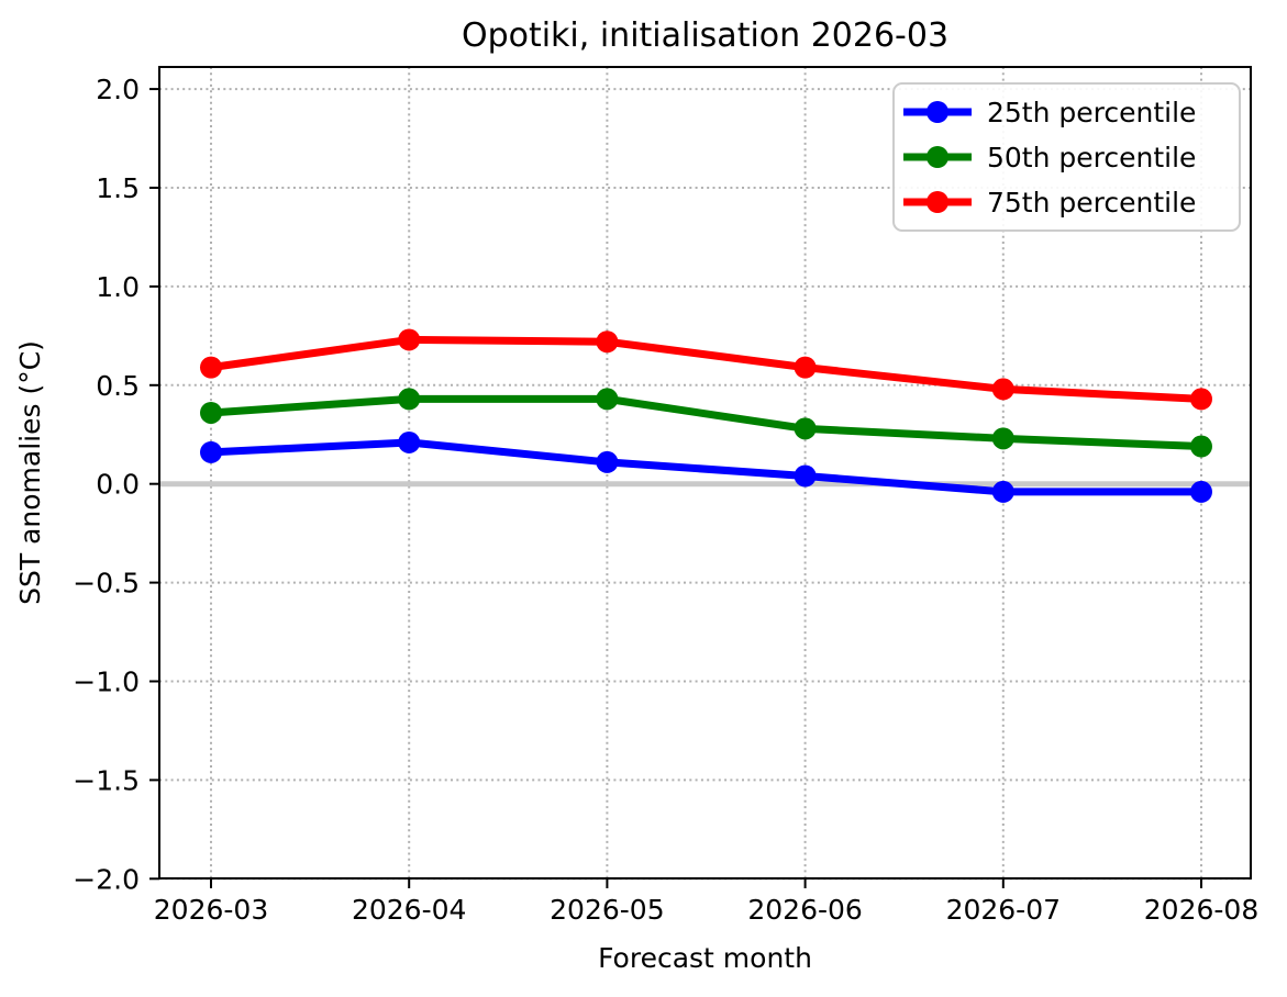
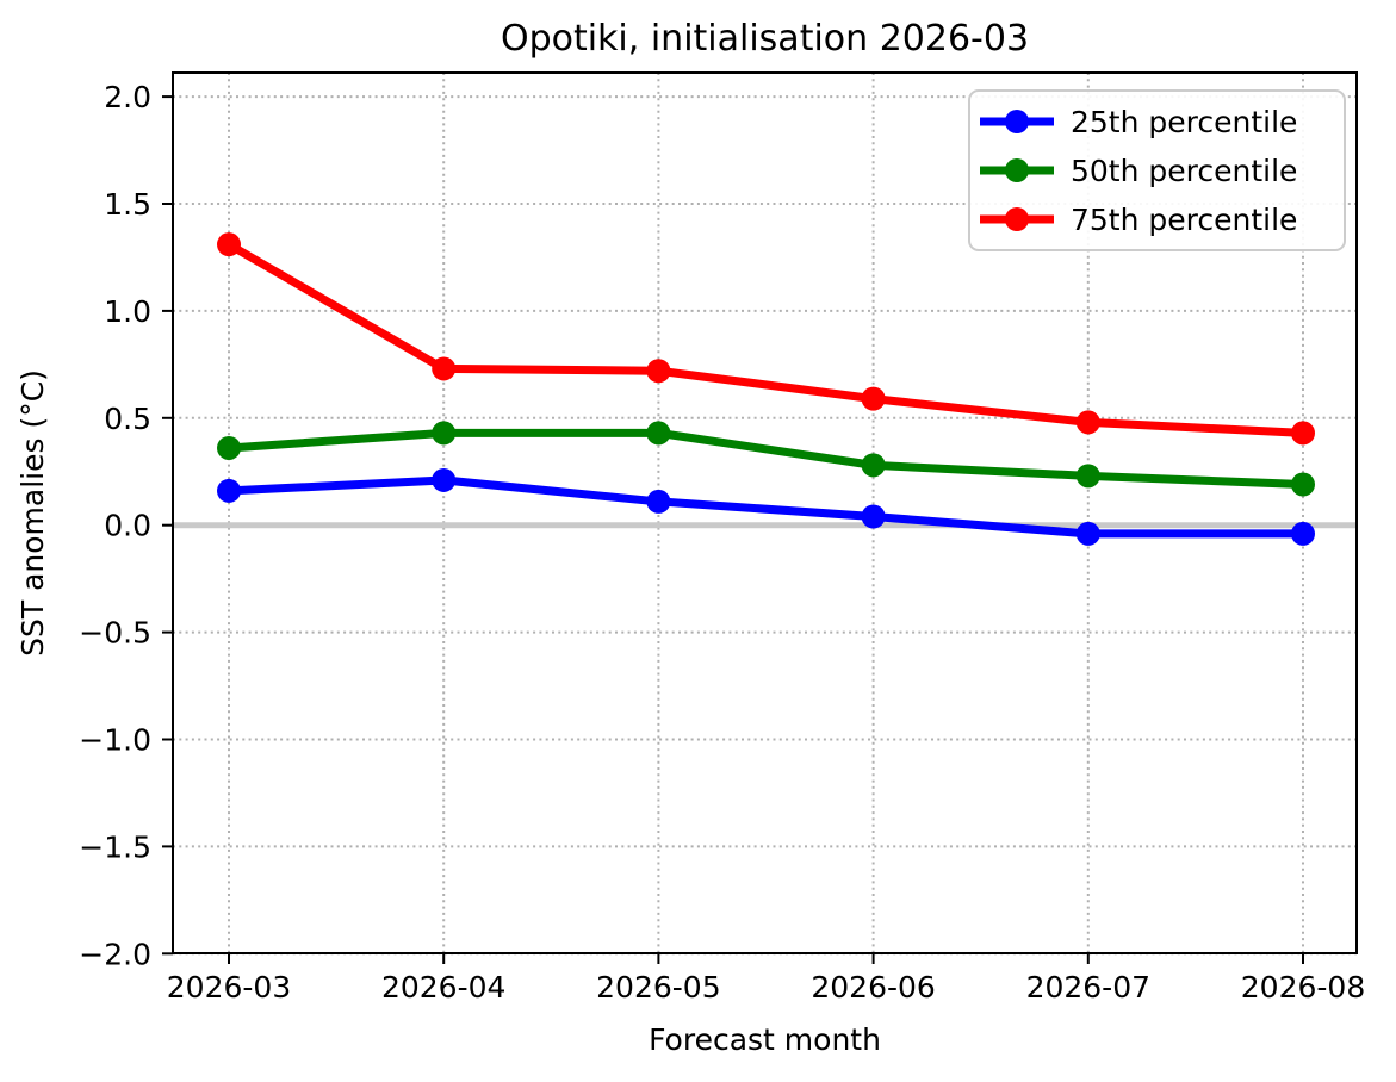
75th percentile/2026-03: 0.59 -> 1.31
